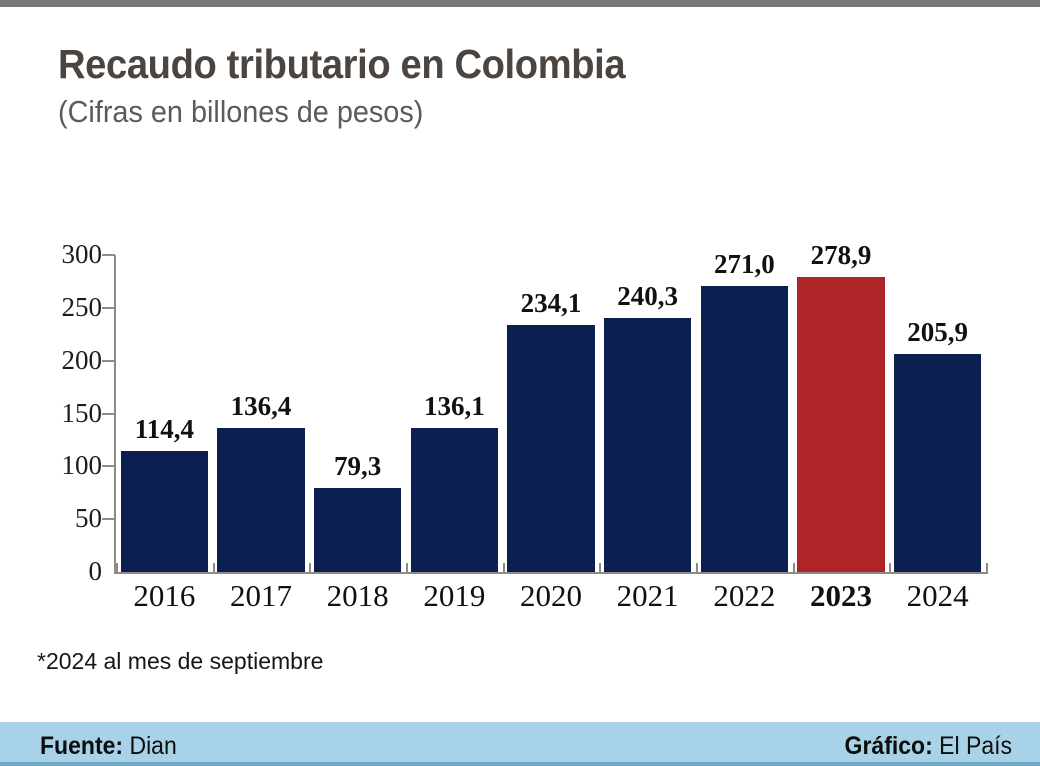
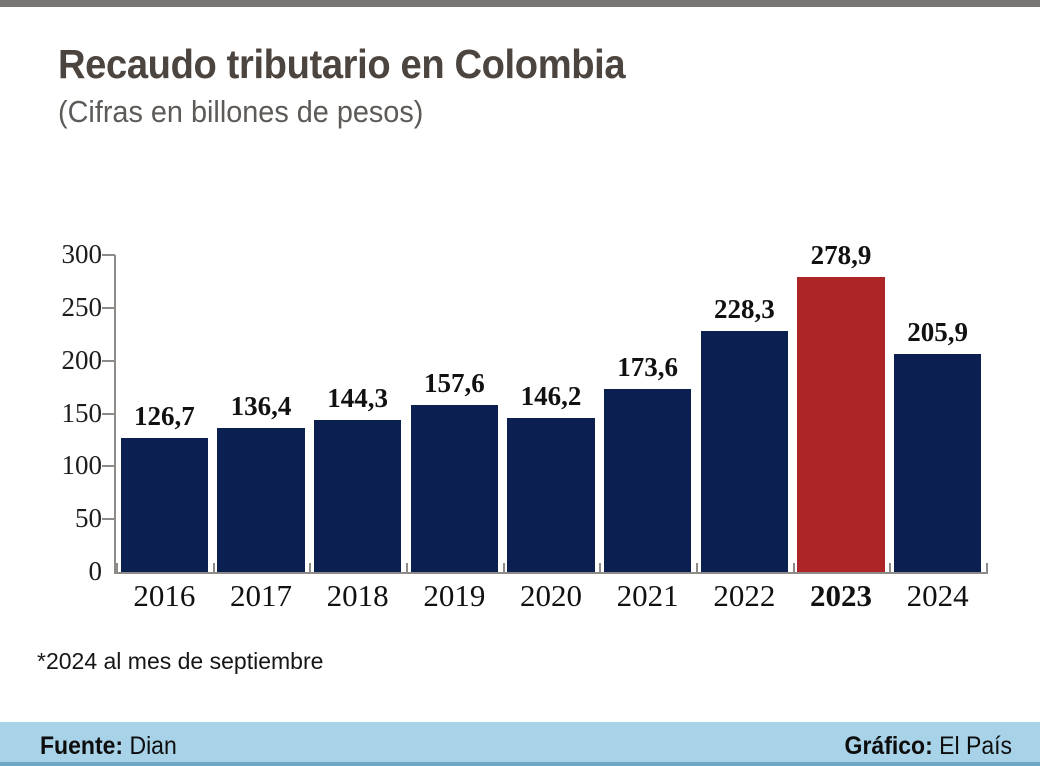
2016: 114,4 -> 126,7
2018: 79,3 -> 144,3
2019: 136,1 -> 157,6
2020: 234,1 -> 146,2
2021: 240,3 -> 173,6
2022: 271,0 -> 228,3
